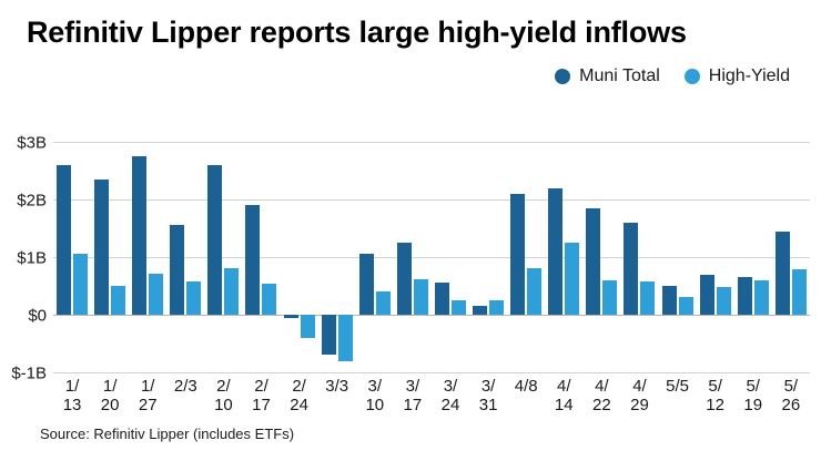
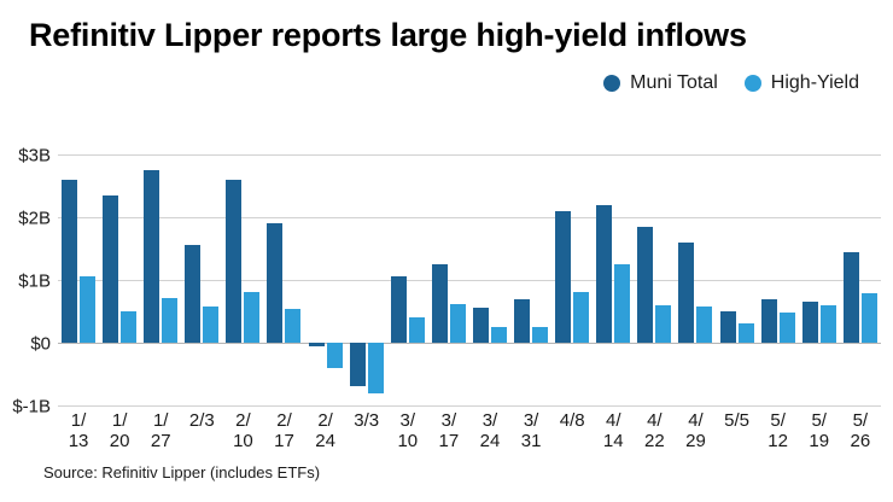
Muni Total/3/31: $0.1B -> $0.7B
